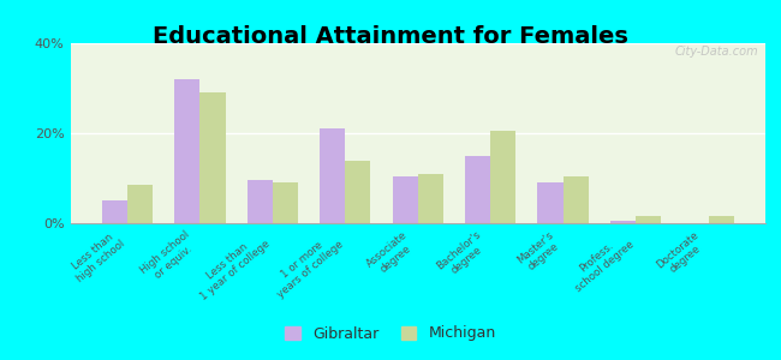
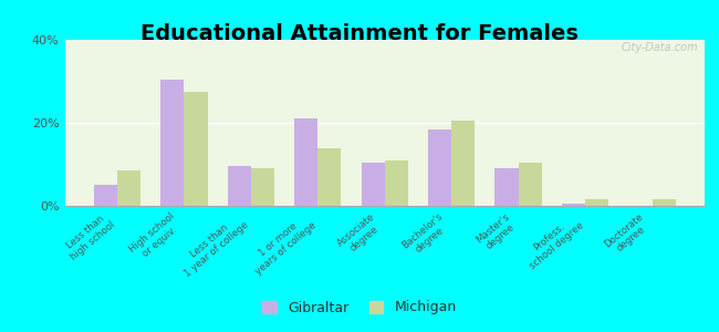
Gibraltar/High school or equiv.: 32.0% -> 30.5%
Michigan/High school or equiv.: 29.0% -> 27.5%
Gibraltar/Bachelor's degree: 15.0% -> 18.5%
